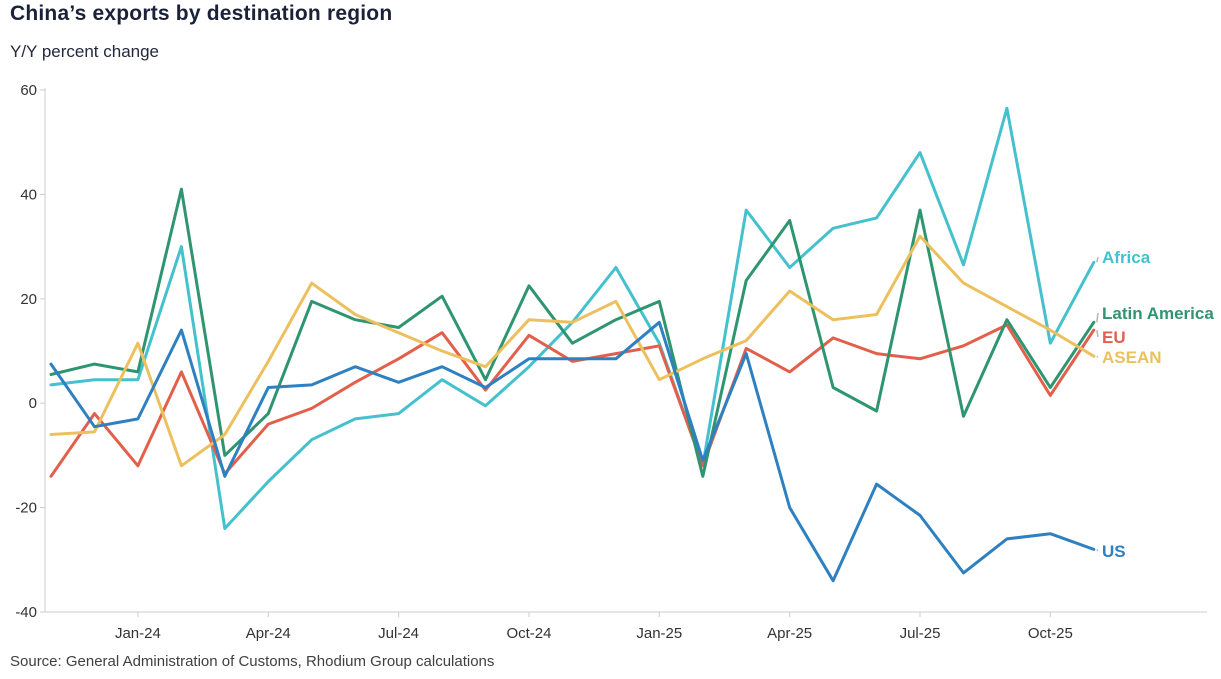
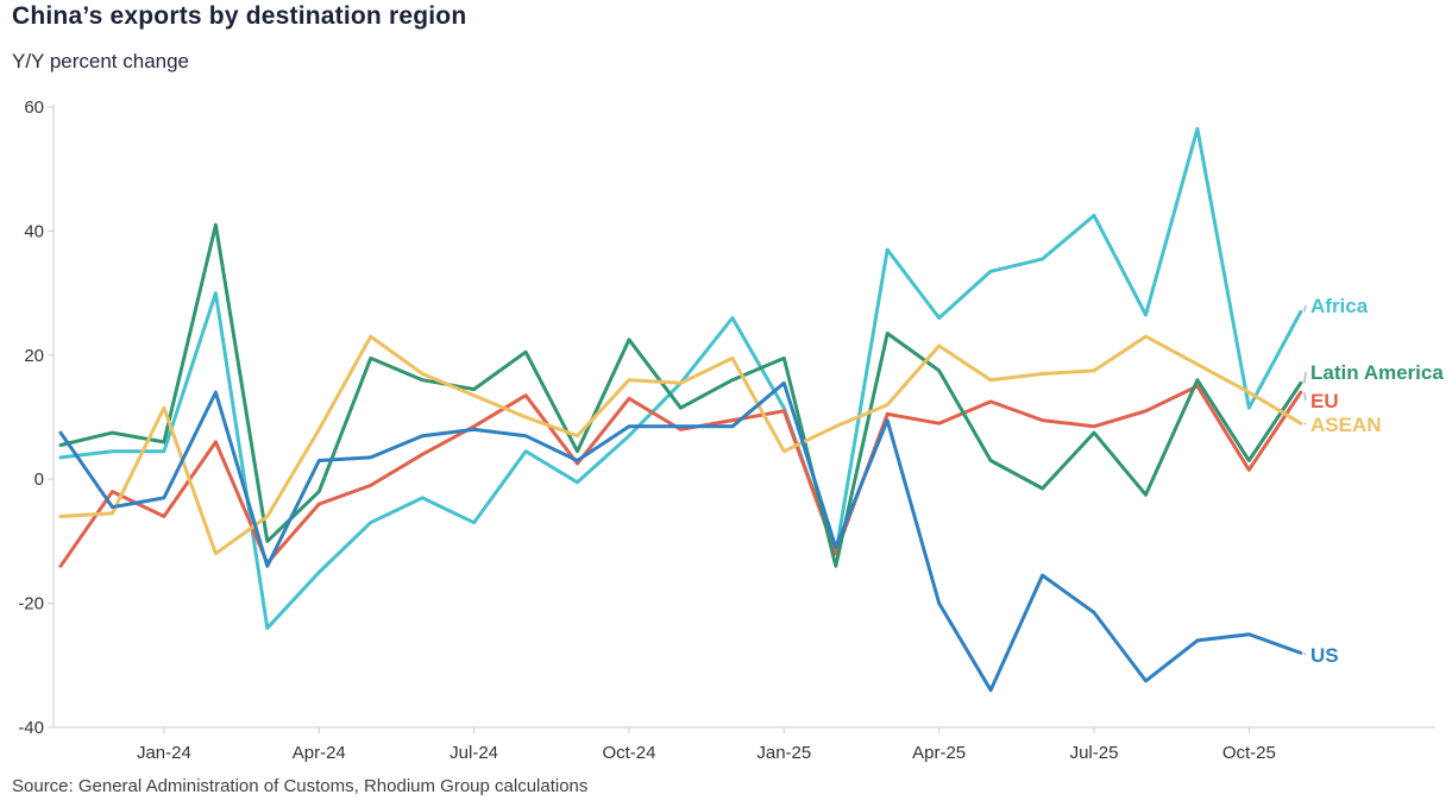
EU/Jan-24: -12 -> -6
Africa/Jul-24: -2 -> -7
US/Jul-24: 4 -> 8
EU/Apr-25: 6 -> 9
Latin America/Apr-25: 35 -> 18
Africa/Jul-25: 48 -> 42
Latin America/Jul-25: 37 -> 8
ASEAN/Jul-25: 32 -> 18
